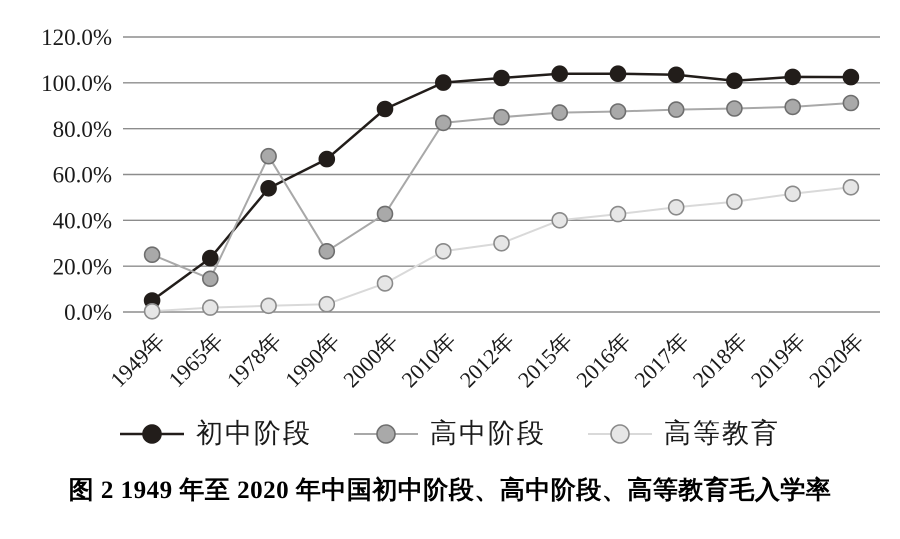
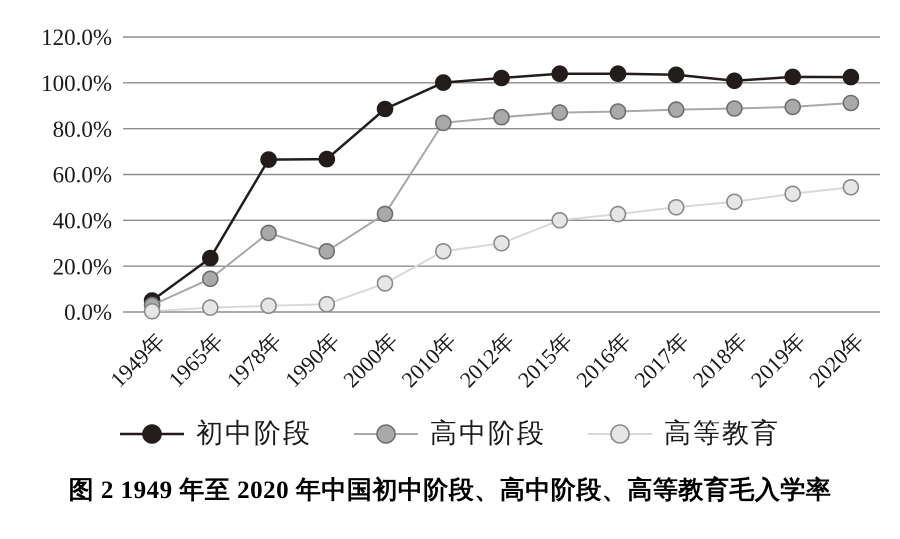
高中阶段/1949年: 25% -> 3%
初中阶段/1978年: 54% -> 66%
高中阶段/1978年: 68% -> 34%
